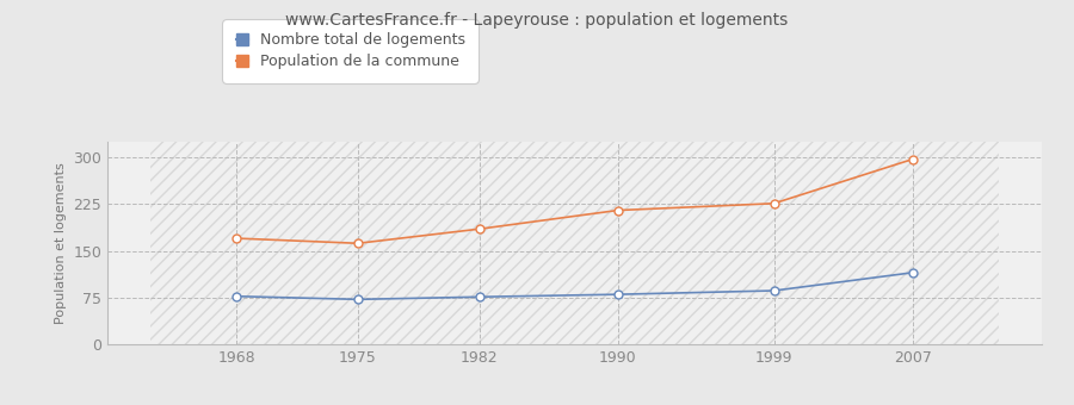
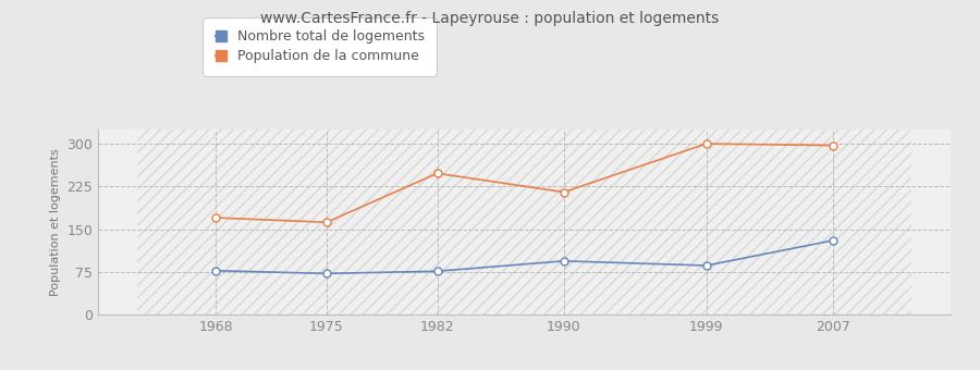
Population de la commune/1982: 185 -> 248
Nombre total de logements/1990: 80 -> 94
Population de la commune/1999: 226 -> 300
Nombre total de logements/2007: 115 -> 130
